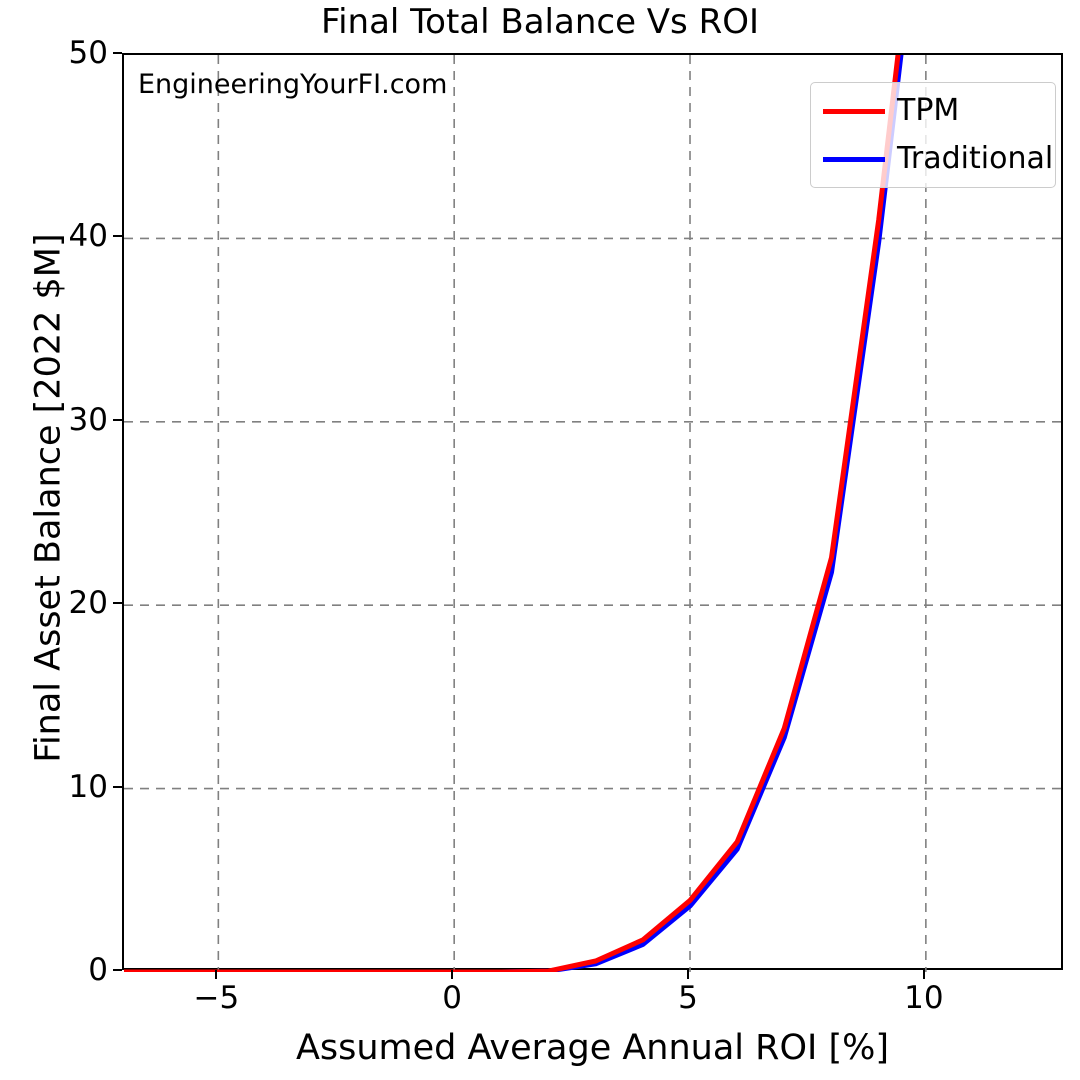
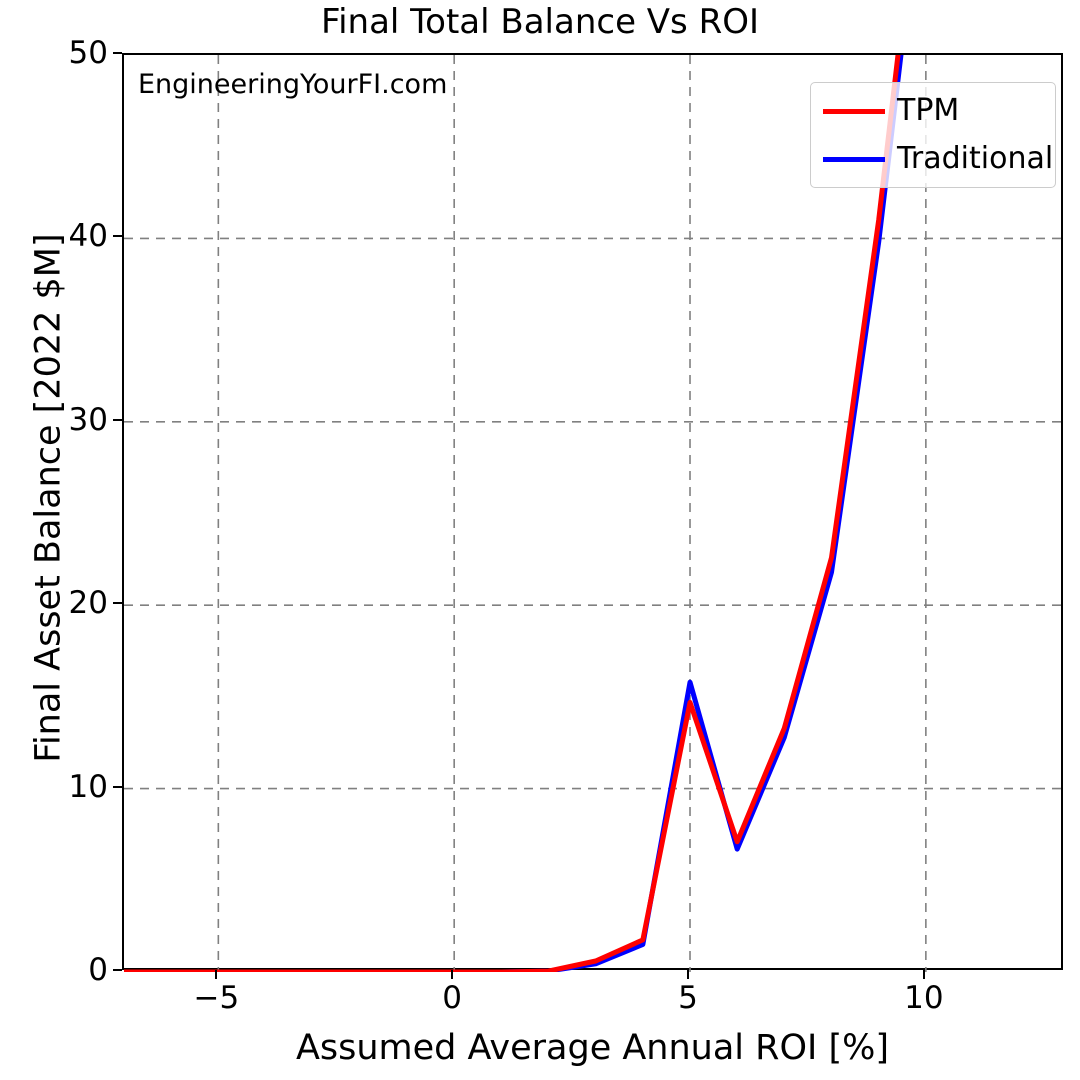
TPM/5: 3.9 -> 14.7
Traditional/5: 3.6 -> 15.8
